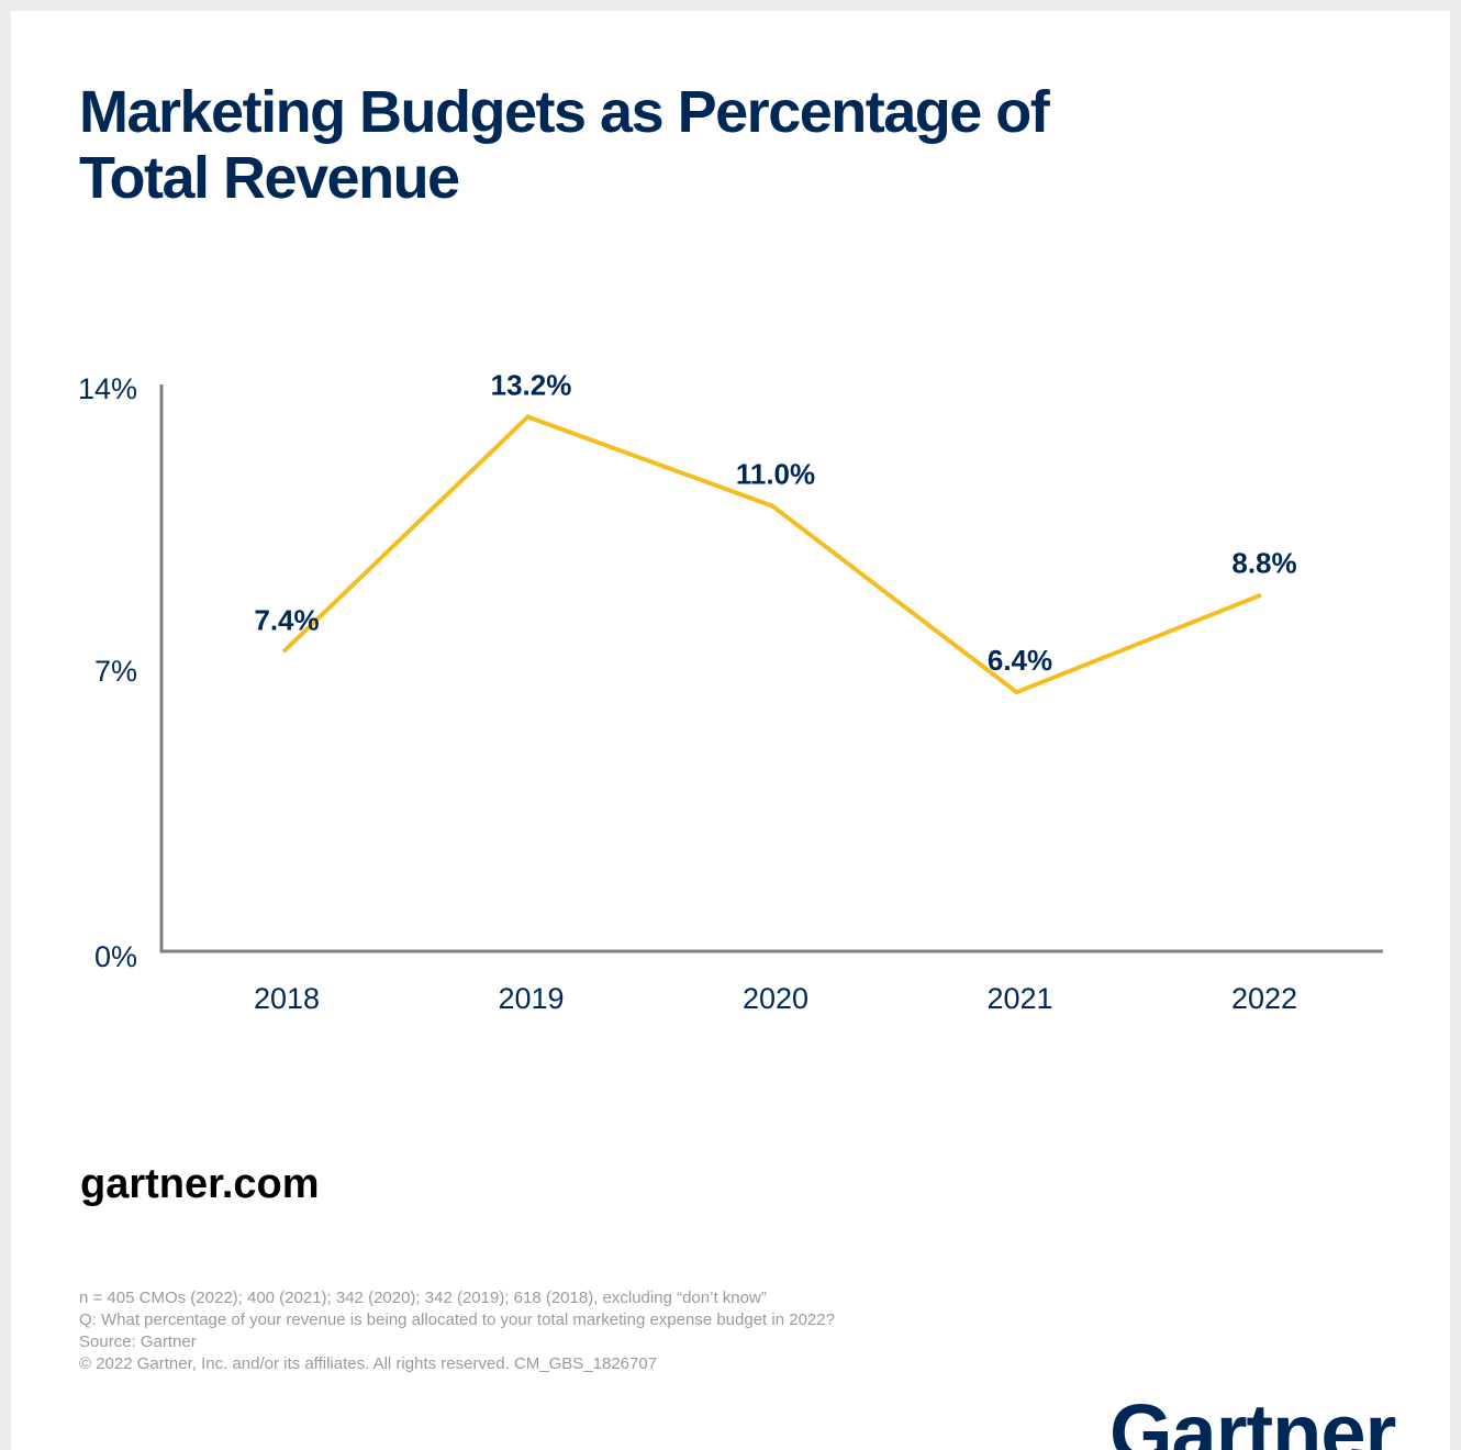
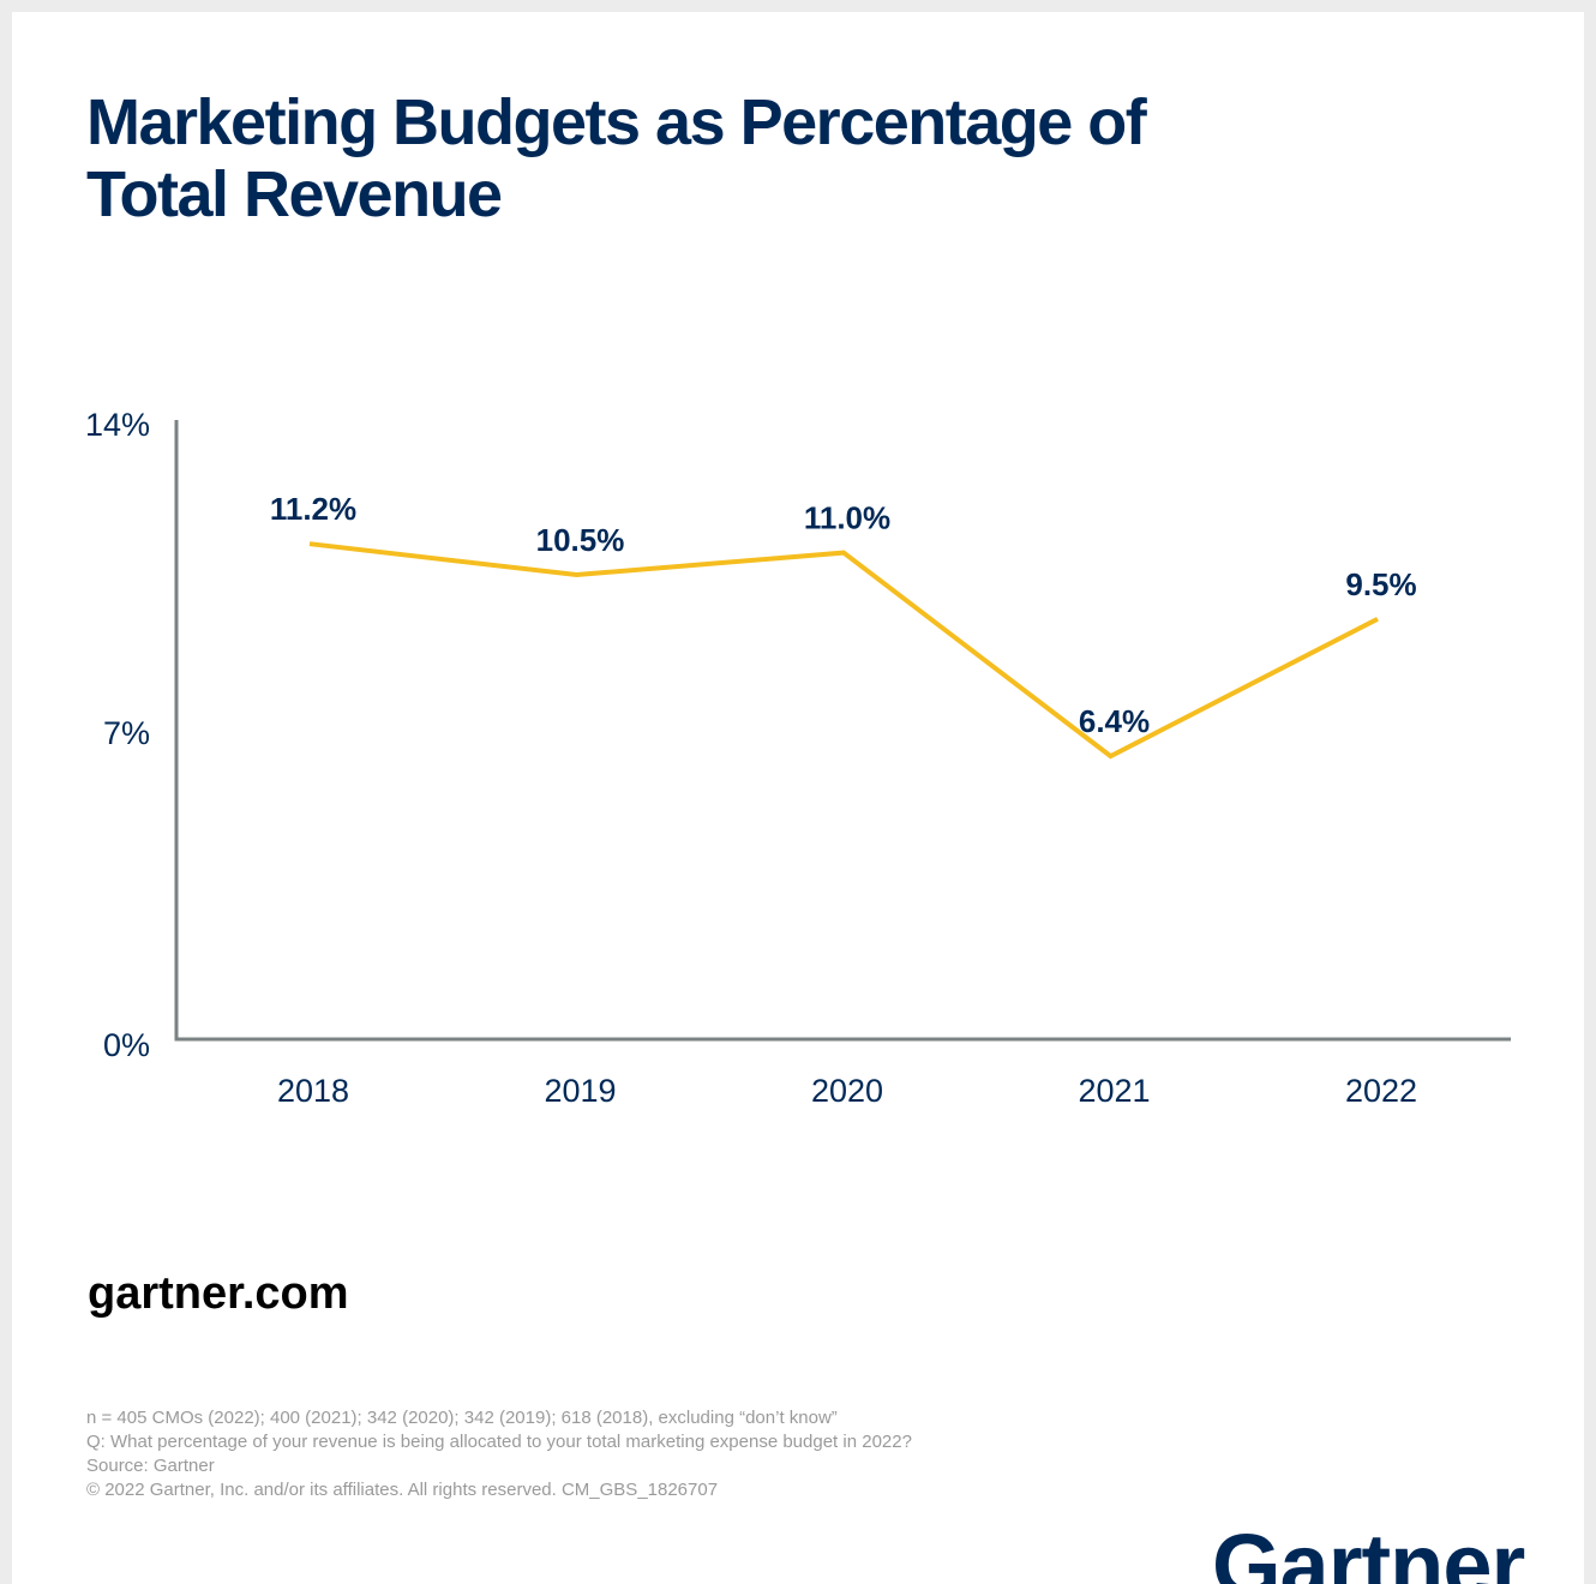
2018: 7.4% -> 11.2%
2019: 13.2% -> 10.5%
2022: 8.8% -> 9.5%
